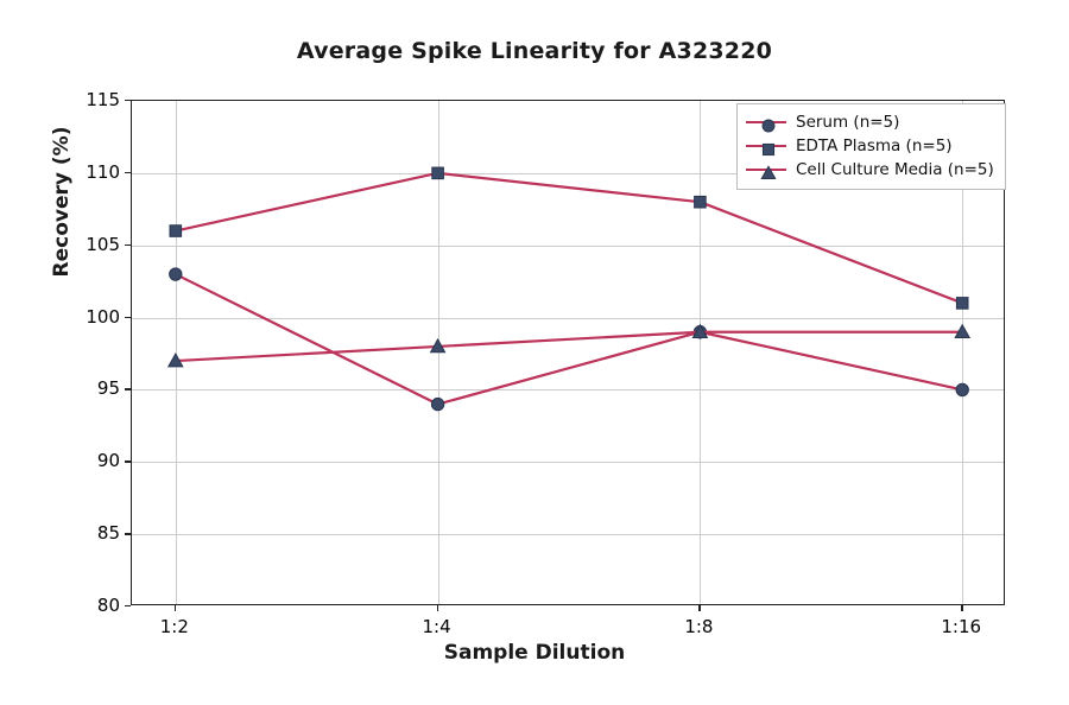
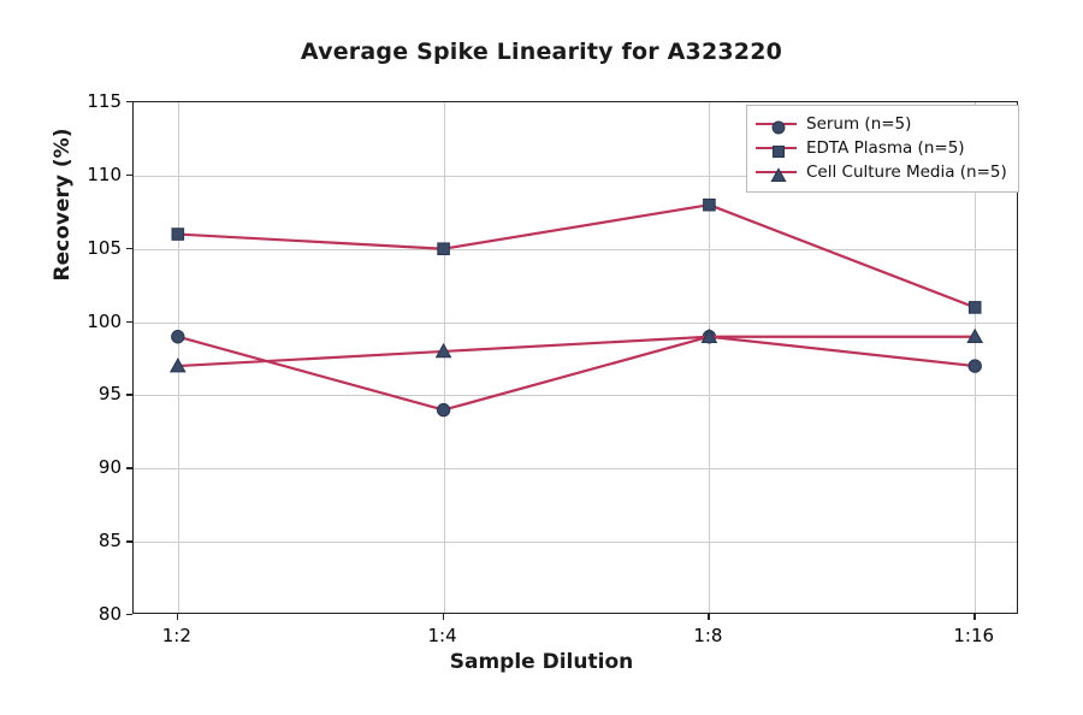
Serum (n=5)/1:2: 103 -> 99
EDTA Plasma (n=5)/1:4: 110 -> 105
Serum (n=5)/1:16: 95 -> 97
